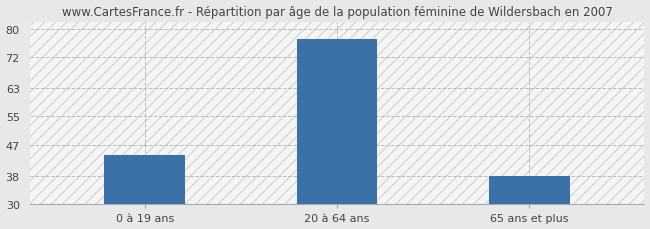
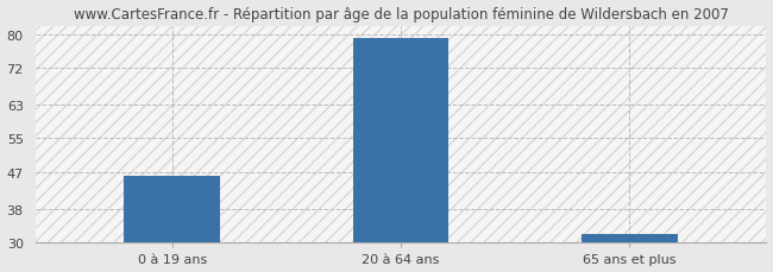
0 à 19 ans: 44 -> 46
20 à 64 ans: 77 -> 79
65 ans et plus: 38 -> 32
